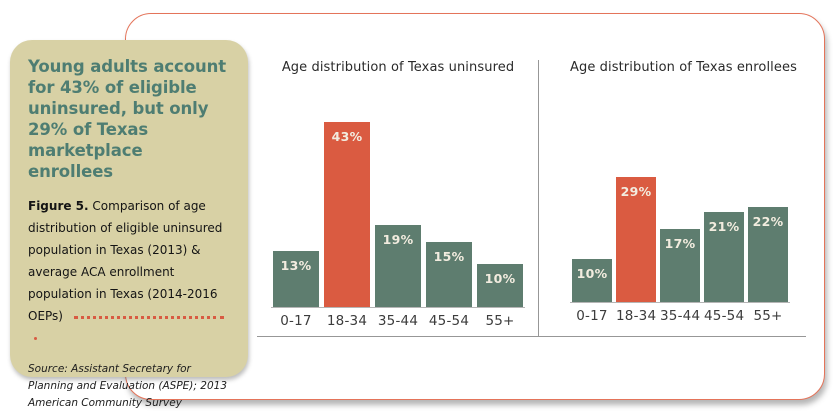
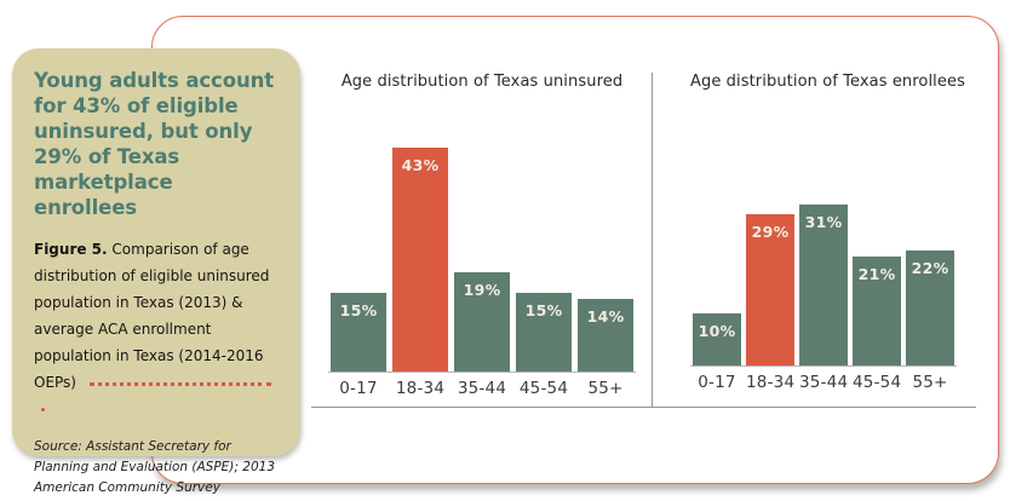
Age distribution of Texas uninsured/0-17: 13% -> 15%
Age distribution of Texas uninsured/55+: 10% -> 14%
Age distribution of Texas enrollees/35-44: 17% -> 31%
